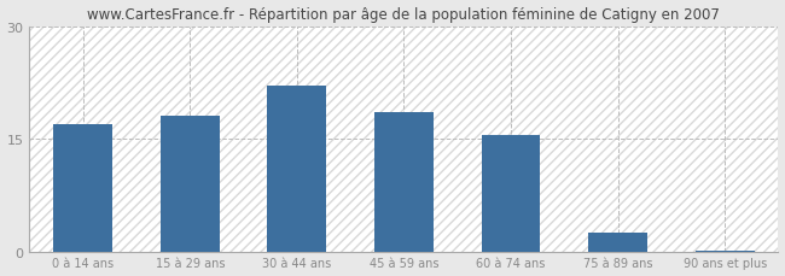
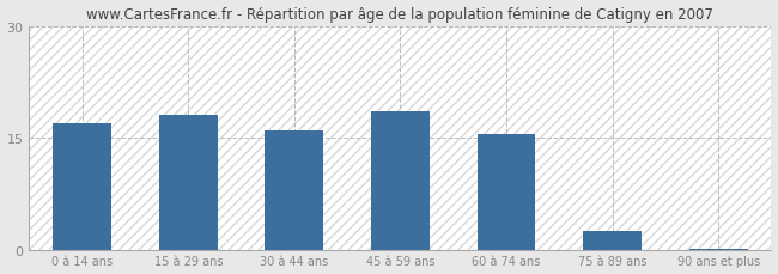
30 à 44 ans: 22.0 -> 16.0
